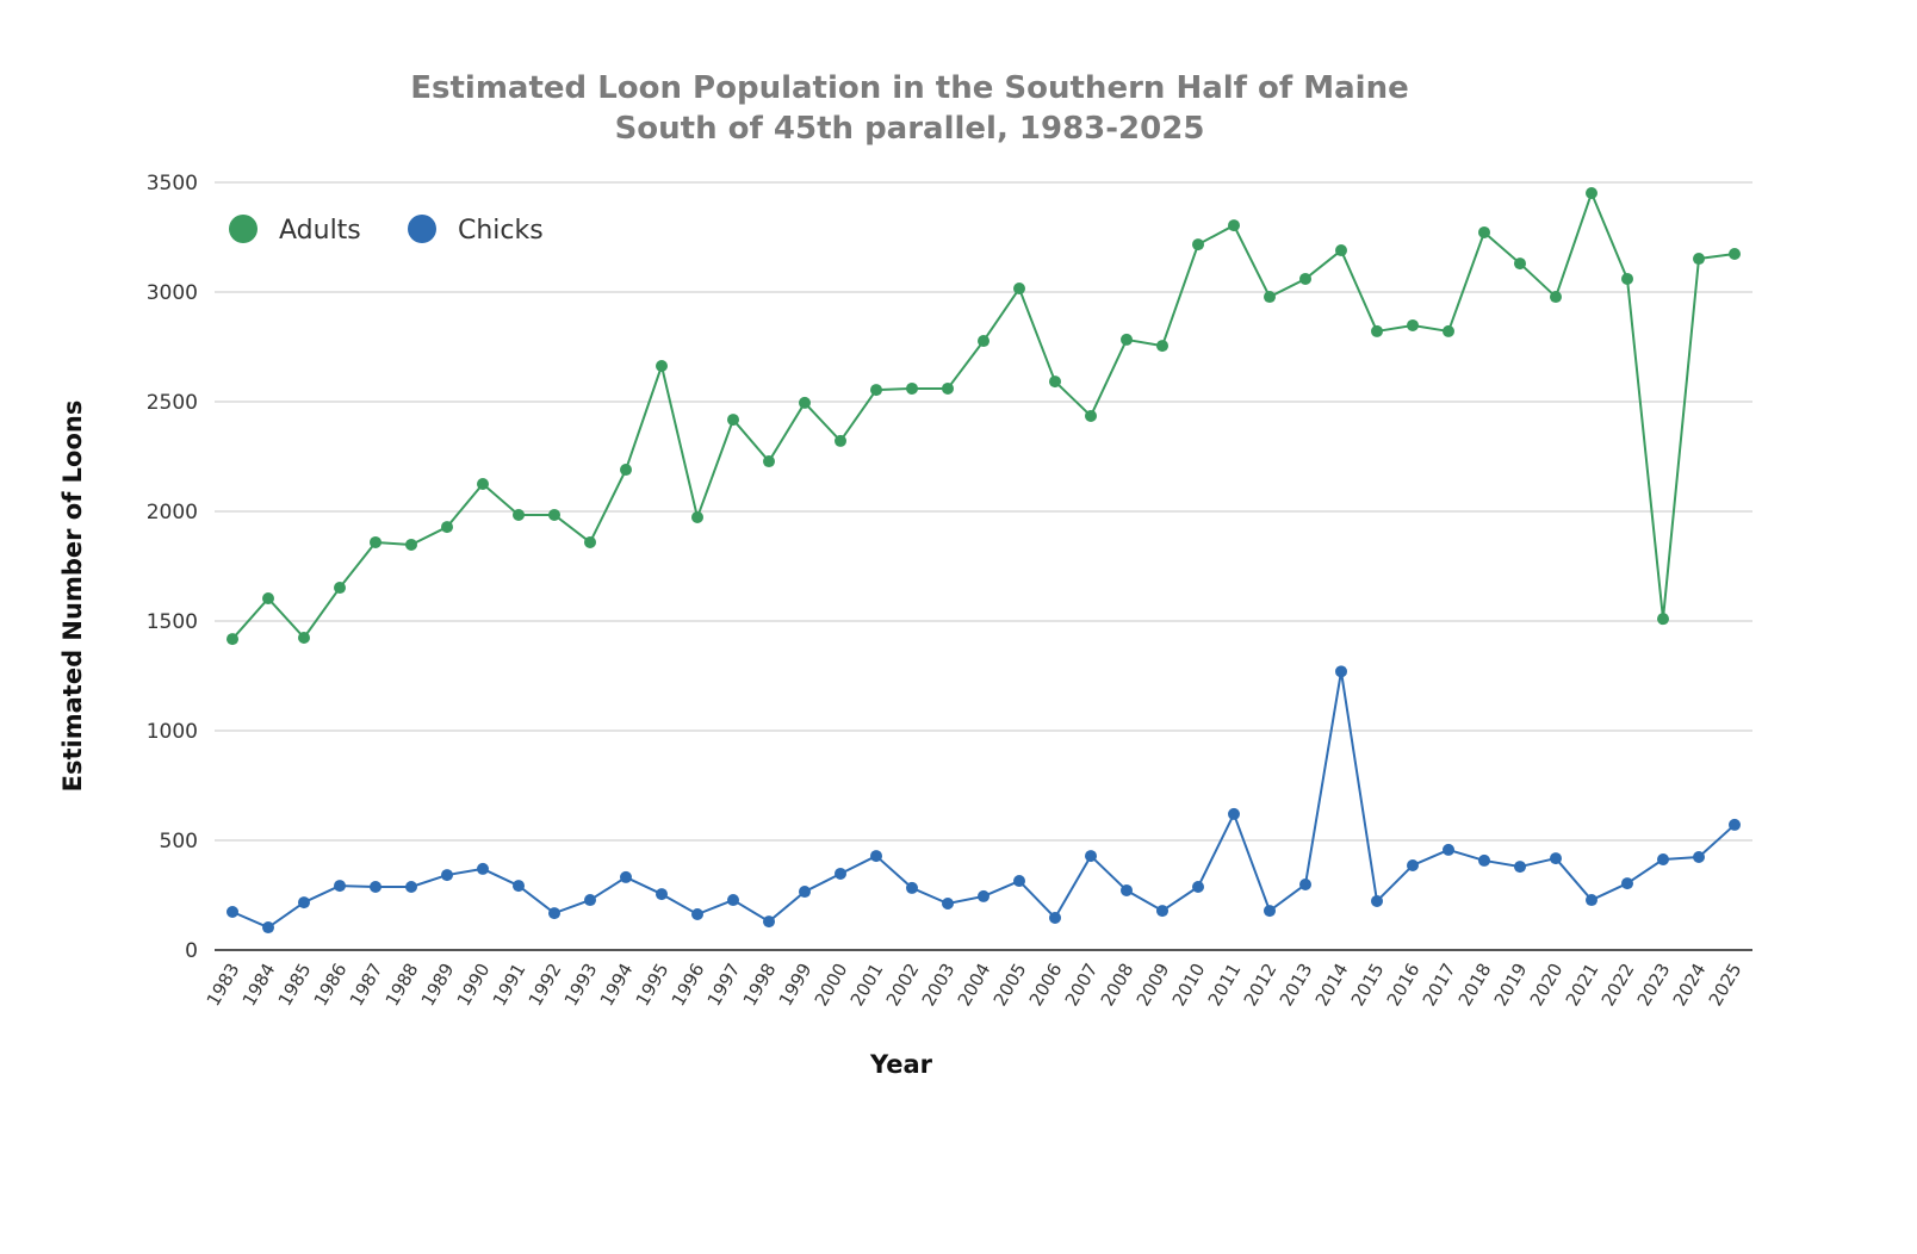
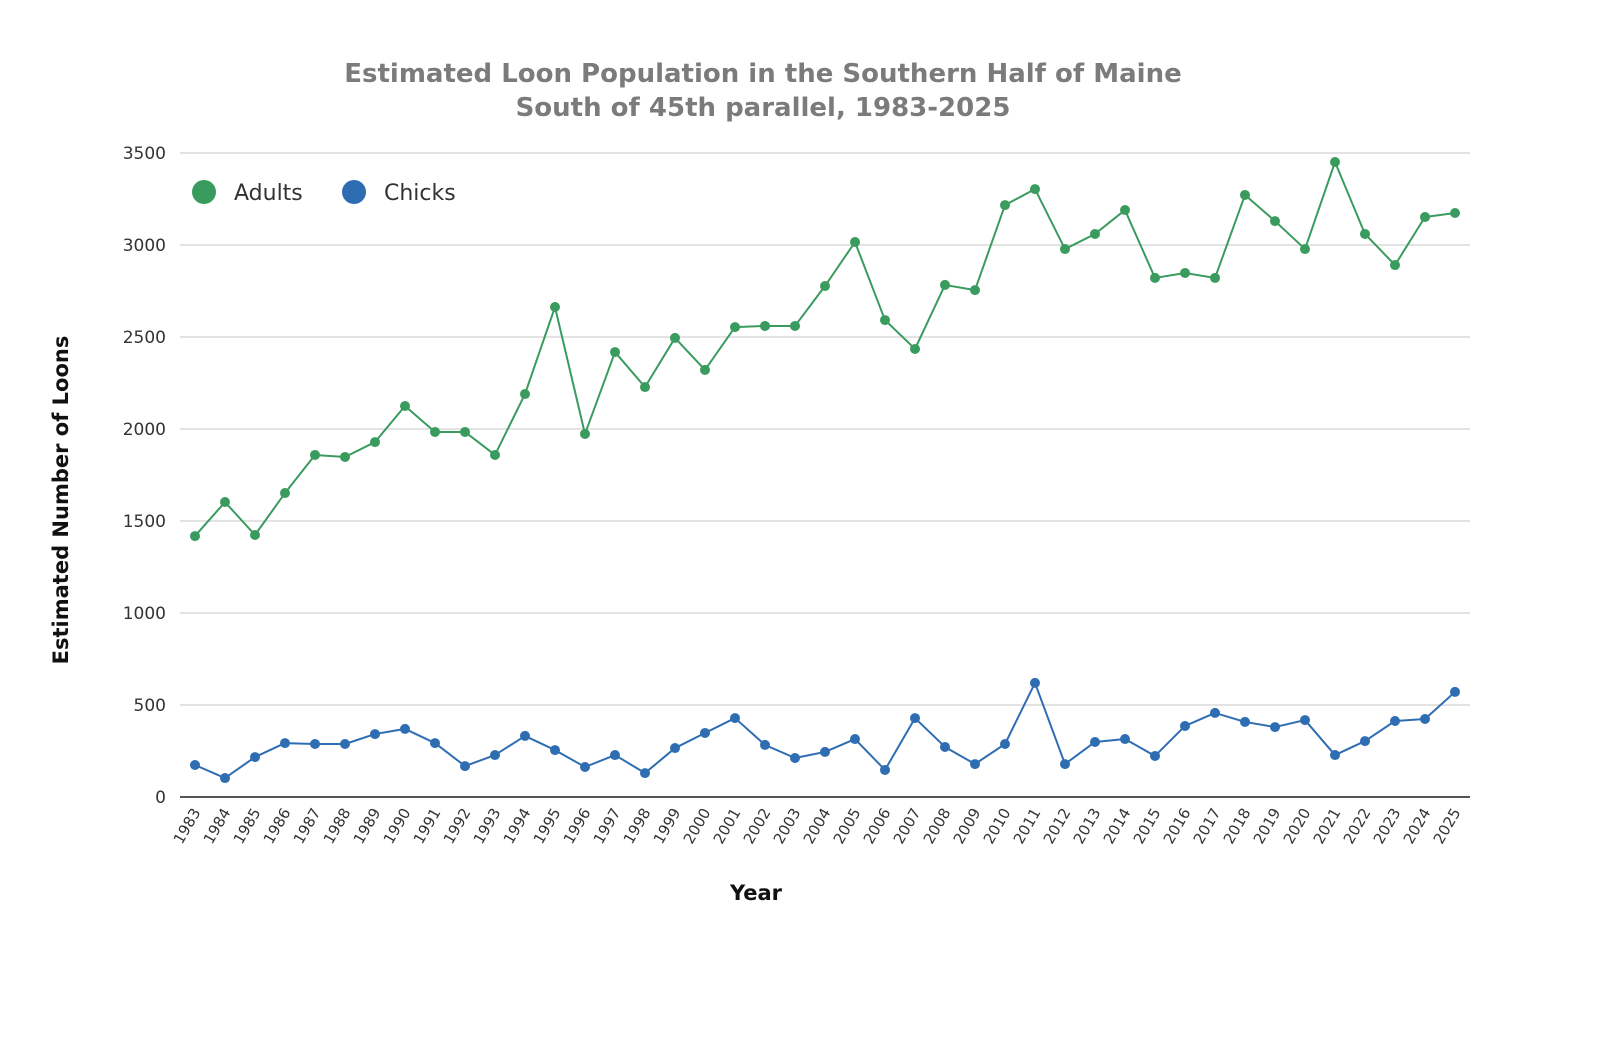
Chicks/2014: 1270 -> 320
Adults/2023: 1510 -> 2890
